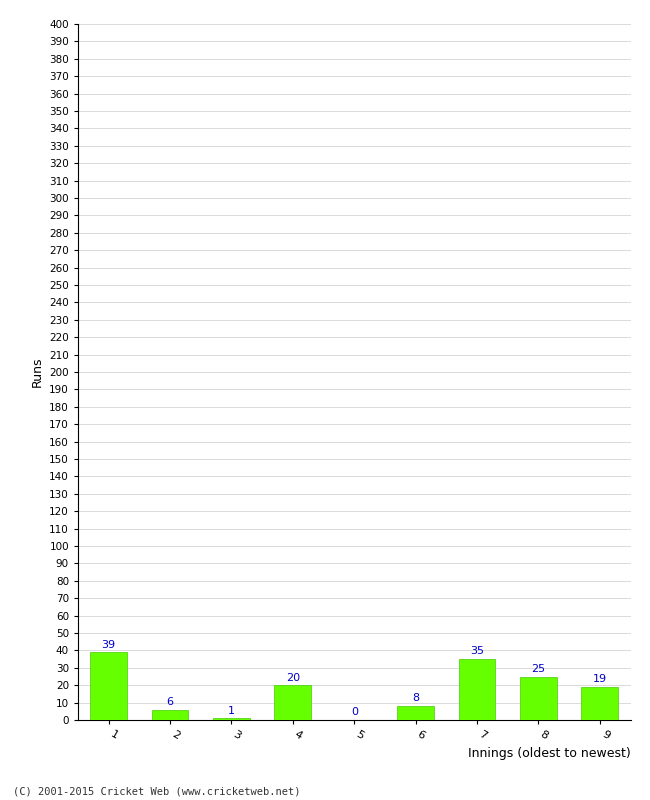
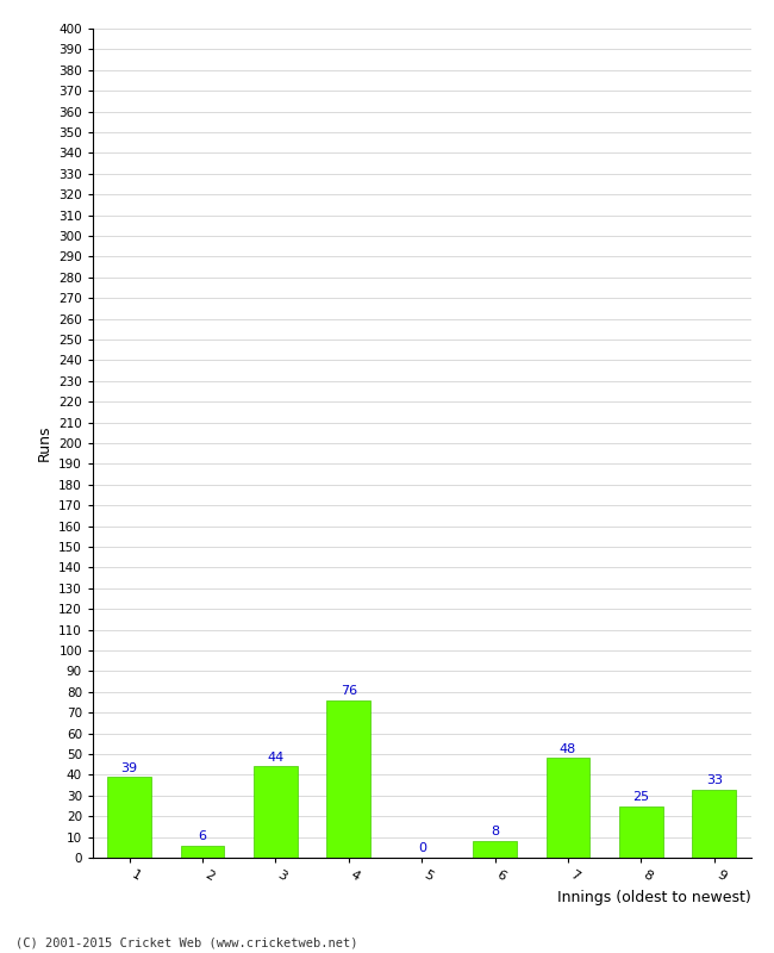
3: 1 -> 44
4: 20 -> 76
7: 35 -> 48
9: 19 -> 33
